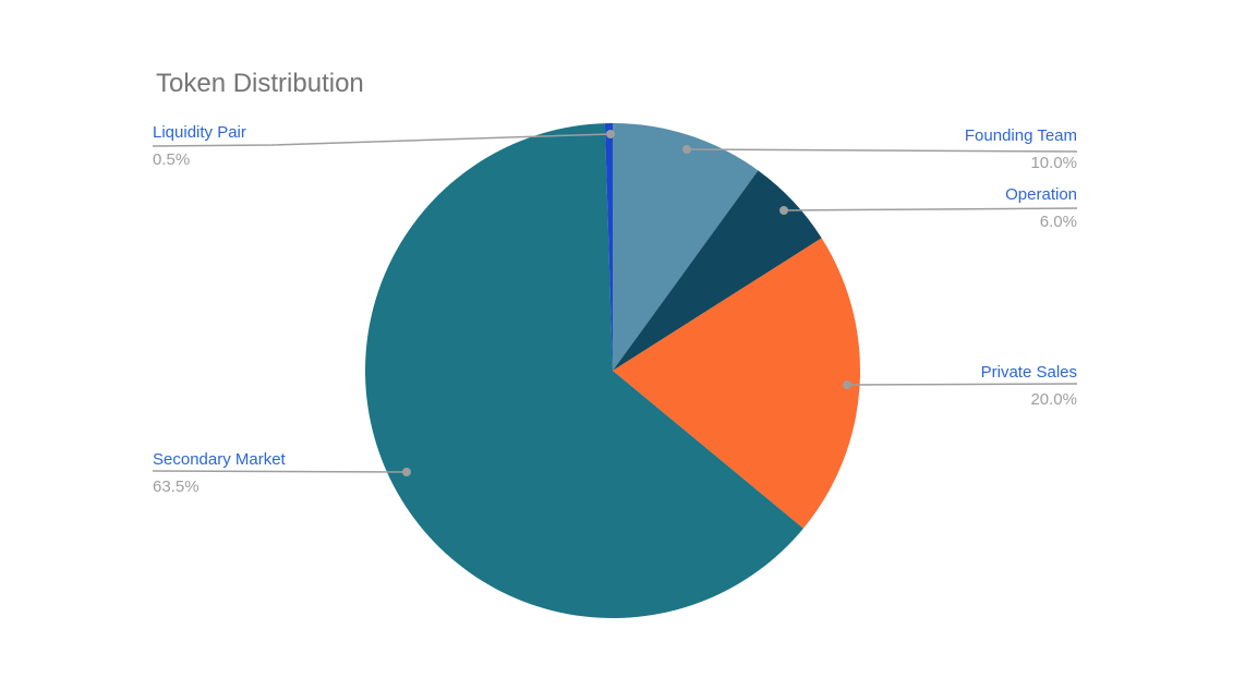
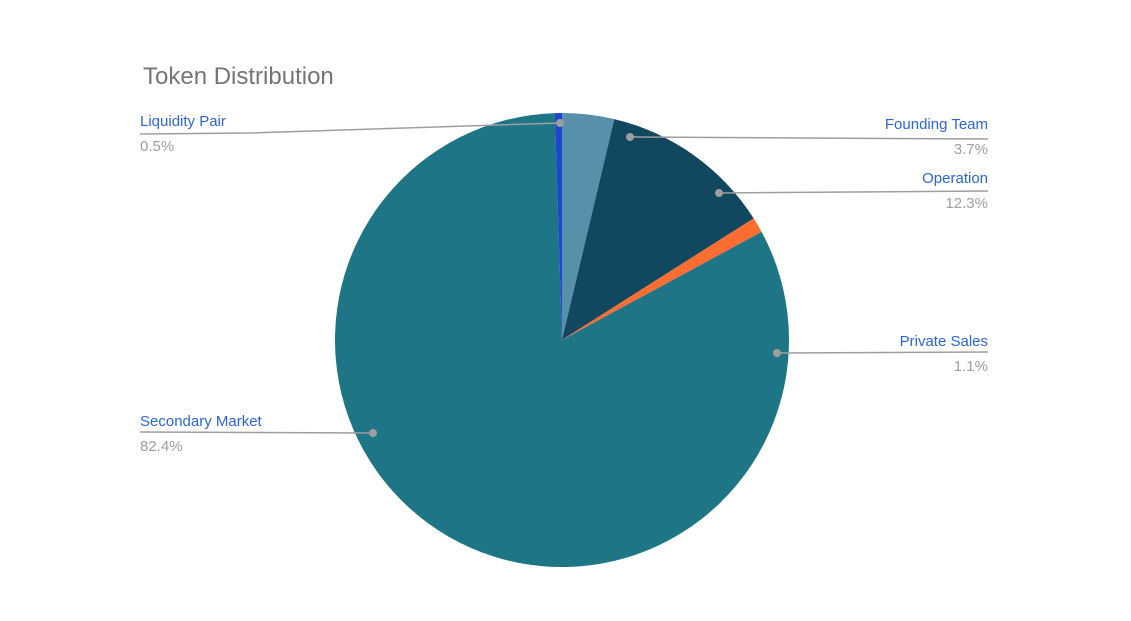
Founding Team: 10.0% -> 3.7%
Operation: 6.0% -> 12.3%
Private Sales: 20.0% -> 1.1%
Secondary Market: 63.5% -> 82.4%
